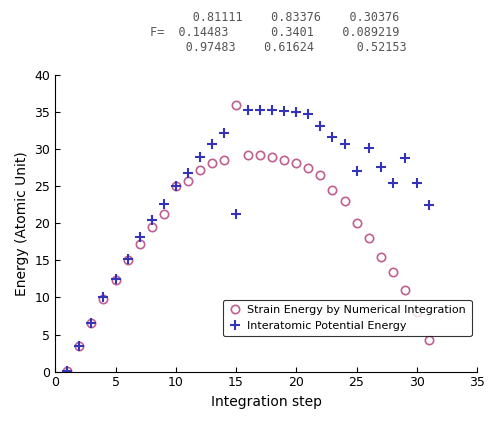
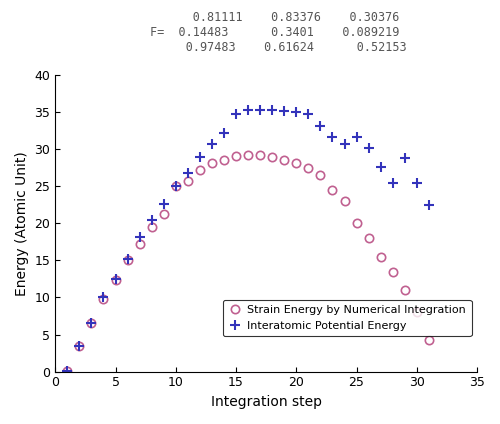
Strain Energy by Numerical Integration/15: 36.0 -> 29.1
Interatomic Potential Energy/15: 21.2 -> 34.7
Interatomic Potential Energy/25: 27.0 -> 31.7
